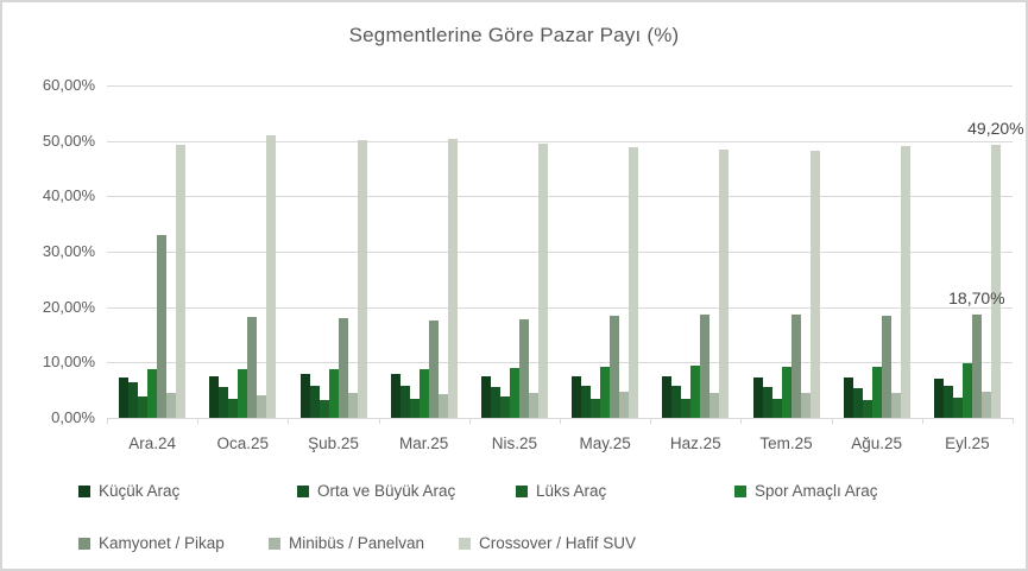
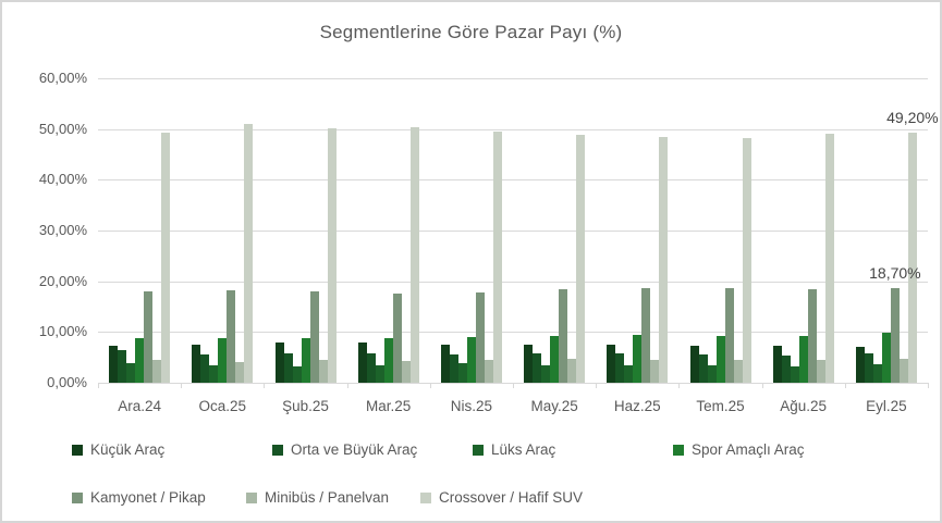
Kamyonet / Pikap/Ara.24: 33% -> 18%
